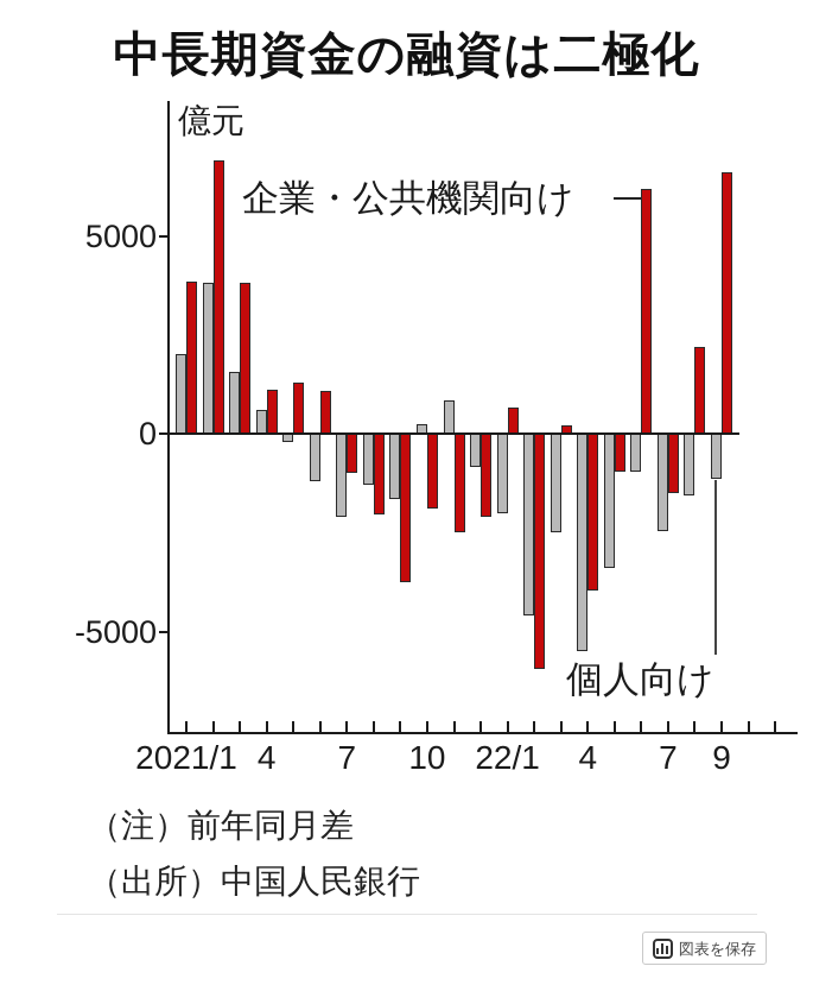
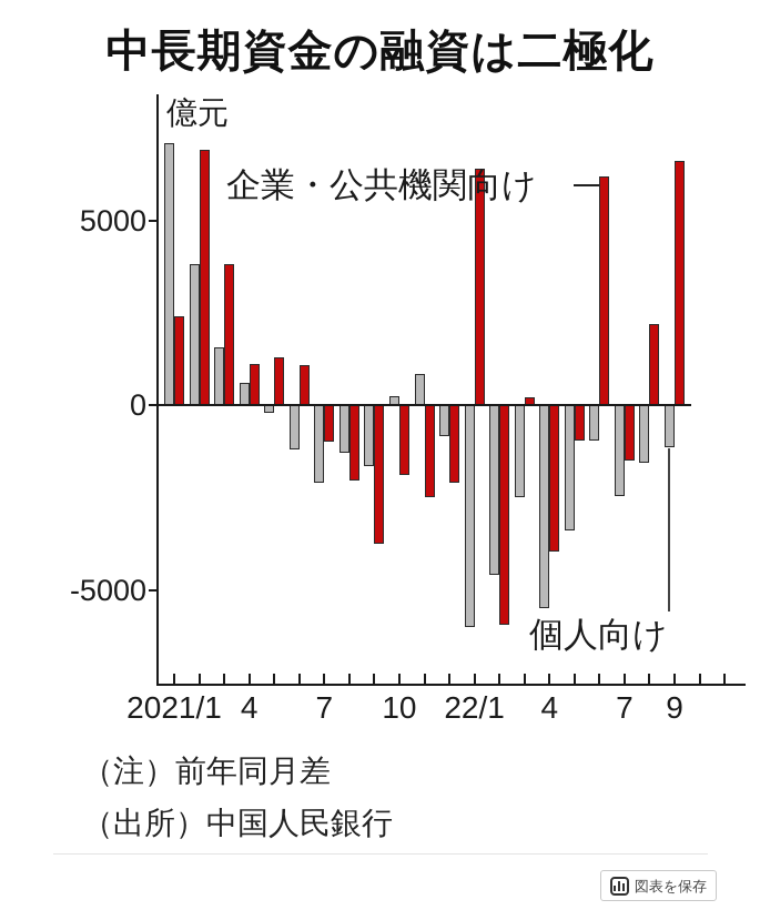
個人向け/2021/1: 2000 -> 7100
企業・公共機関向け/2021/1: 3800 -> 2400
個人向け/22/1: -2000 -> -6000
企業・公共機関向け/22/1: 600 -> 6400
